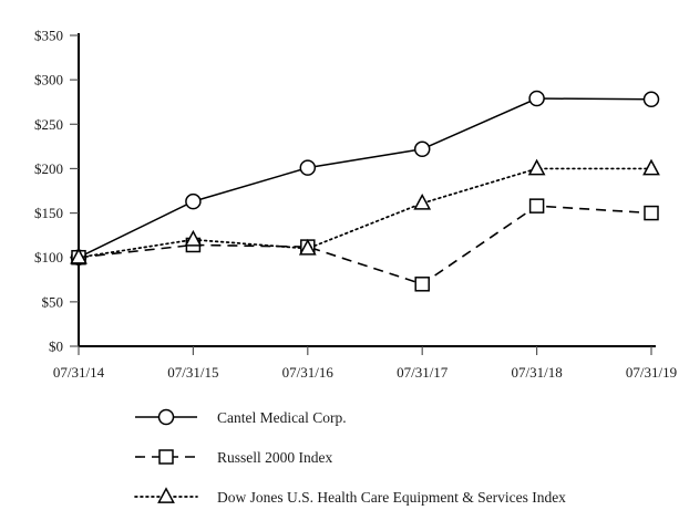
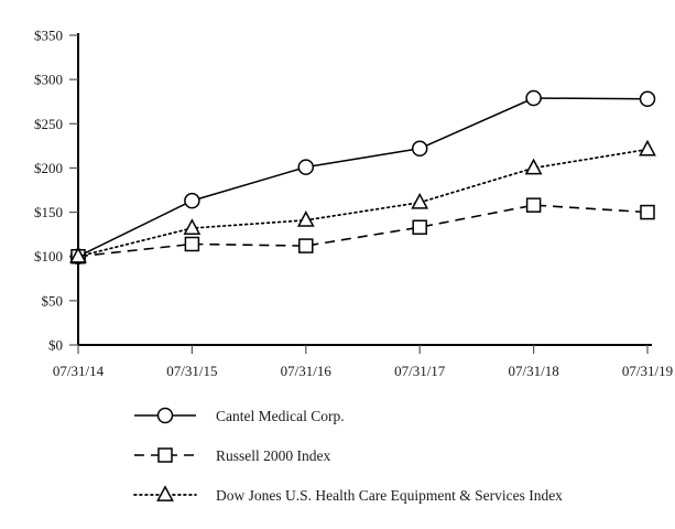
Dow Jones U.S. Health Care Equipment & Services Index/07/31/15: $120 -> $130
Dow Jones U.S. Health Care Equipment & Services Index/07/31/16: $110 -> $140
Russell 2000 Index/07/31/17: $70 -> $130
Dow Jones U.S. Health Care Equipment & Services Index/07/31/19: $200 -> $220
